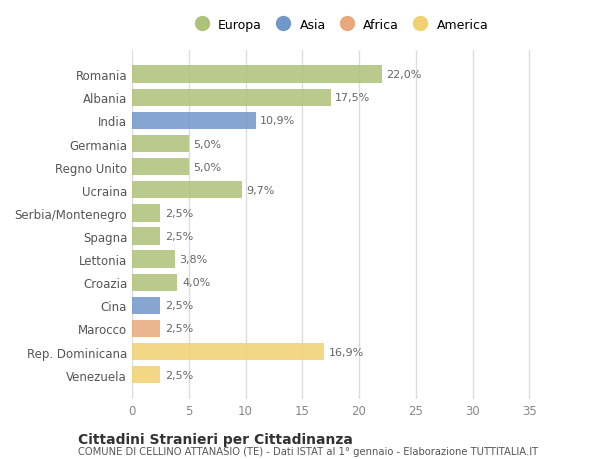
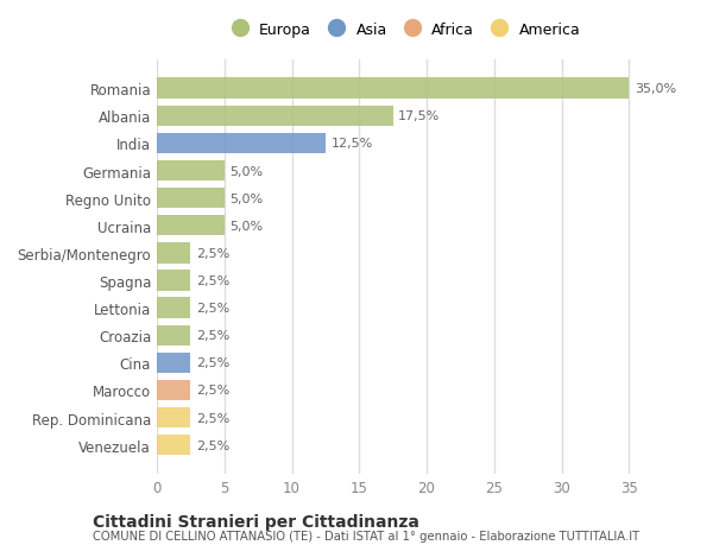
Romania: 22,0% -> 35,0%
India: 10,9% -> 12,5%
Ucraina: 9,7% -> 5,0%
Lettonia: 3,8% -> 2,5%
Croazia: 4,0% -> 2,5%
Rep. Dominicana: 16,9% -> 2,5%
